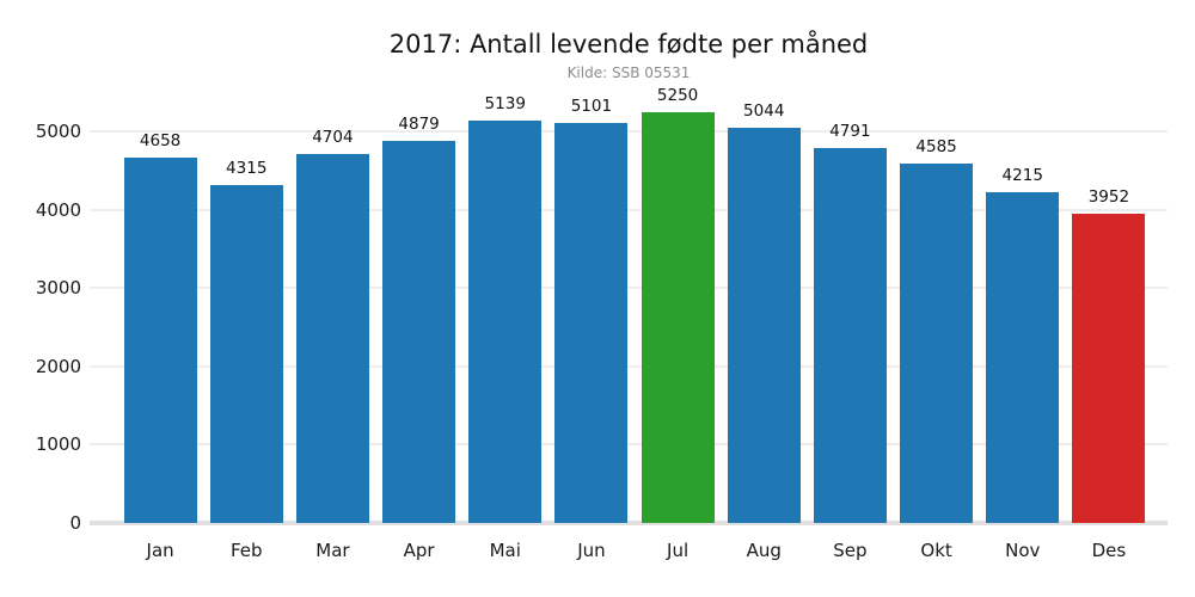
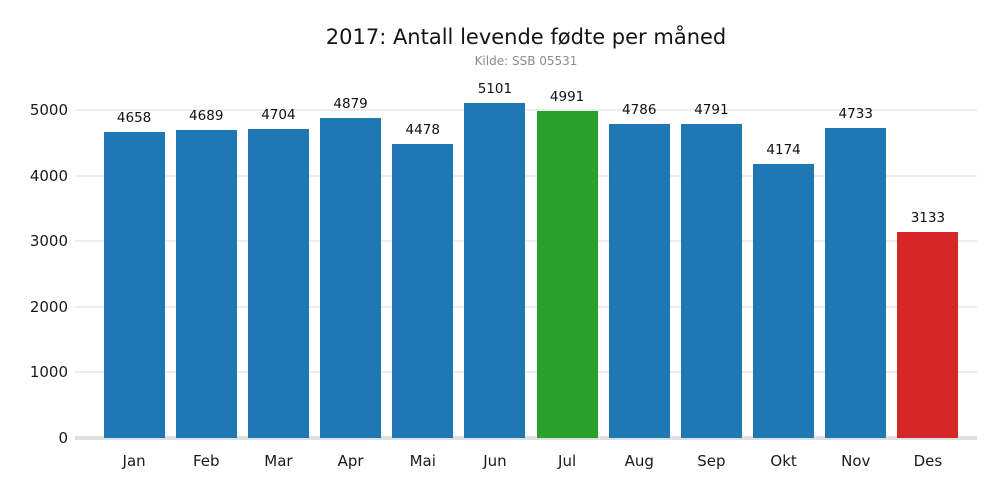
Feb: 4315 -> 4689
Mai: 5139 -> 4478
Jul: 5250 -> 4991
Aug: 5044 -> 4786
Okt: 4585 -> 4174
Nov: 4215 -> 4733
Des: 3952 -> 3133
